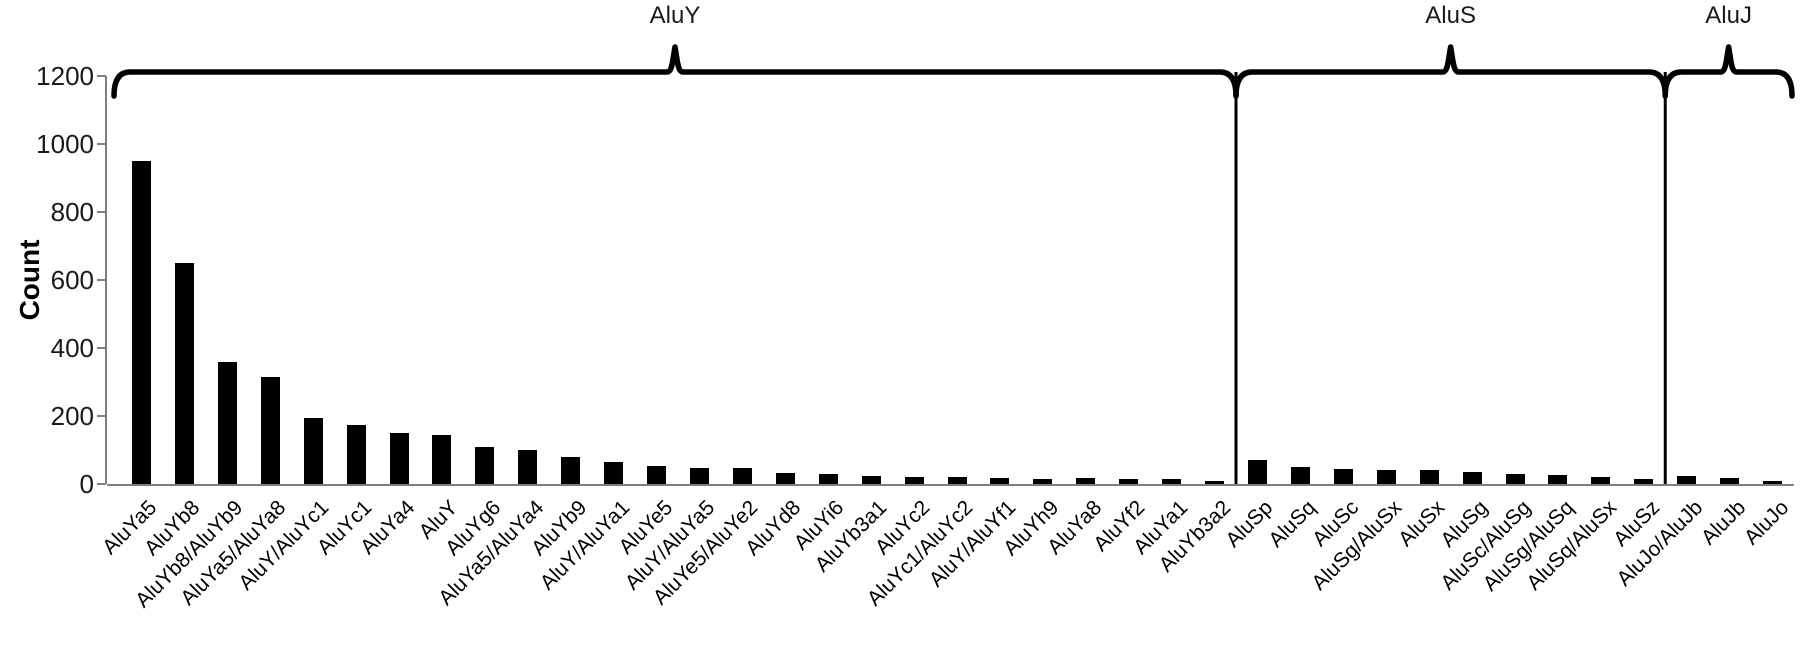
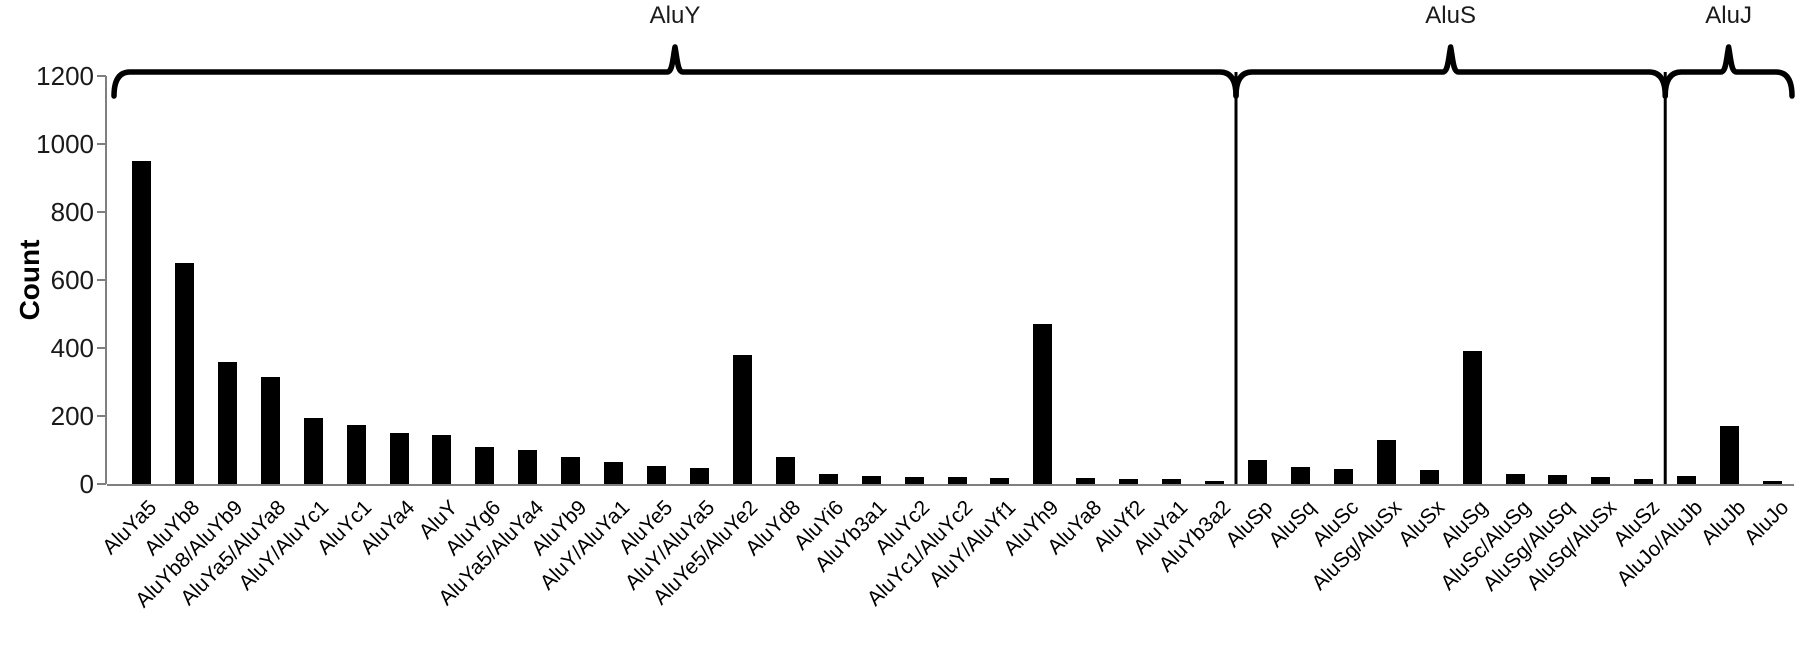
AluYe5/AluYe2: 50 -> 380
AluYd8: 30 -> 80
AluYh9: 20 -> 470
AluSg/AluSx: 40 -> 130
AluSg: 30 -> 390
AluJb: 20 -> 170
